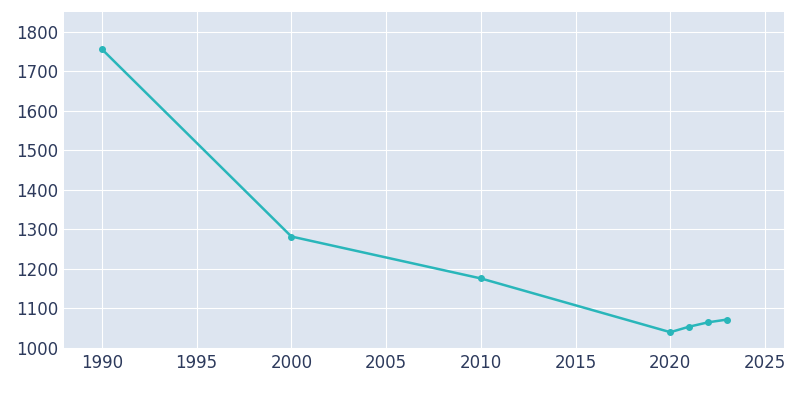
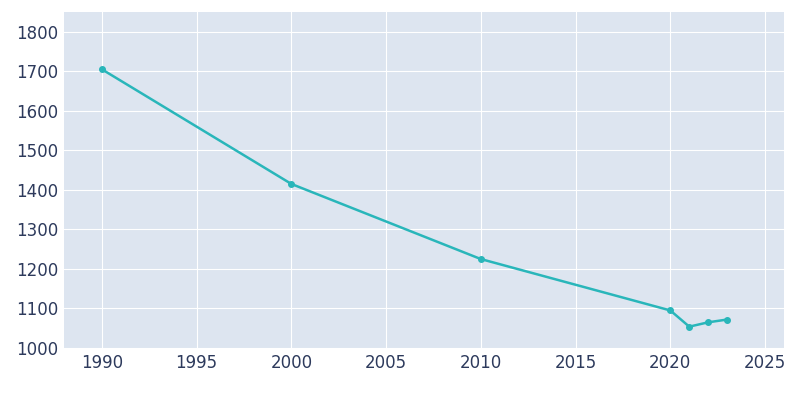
1990: 1756 -> 1705
2000: 1282 -> 1415
2010: 1176 -> 1225
2020: 1040 -> 1095
